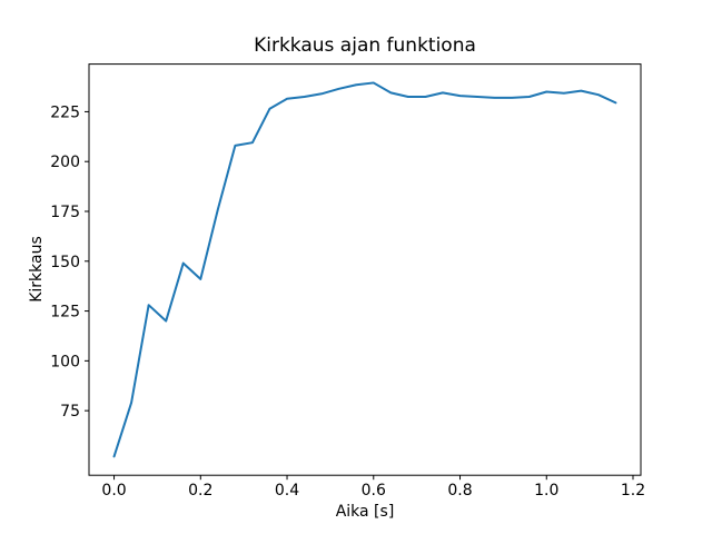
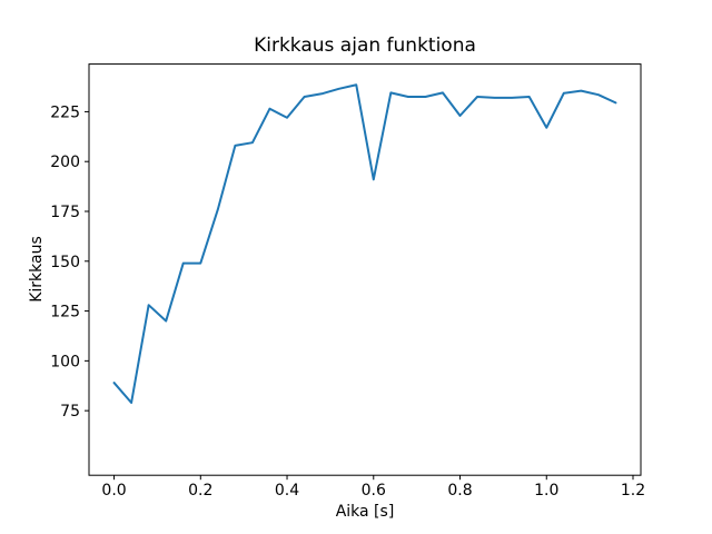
0.0: 52 -> 89
0.2: 141 -> 149
0.4: 232 -> 222
0.6: 240 -> 191
0.8: 233 -> 223
1.0: 235 -> 217
